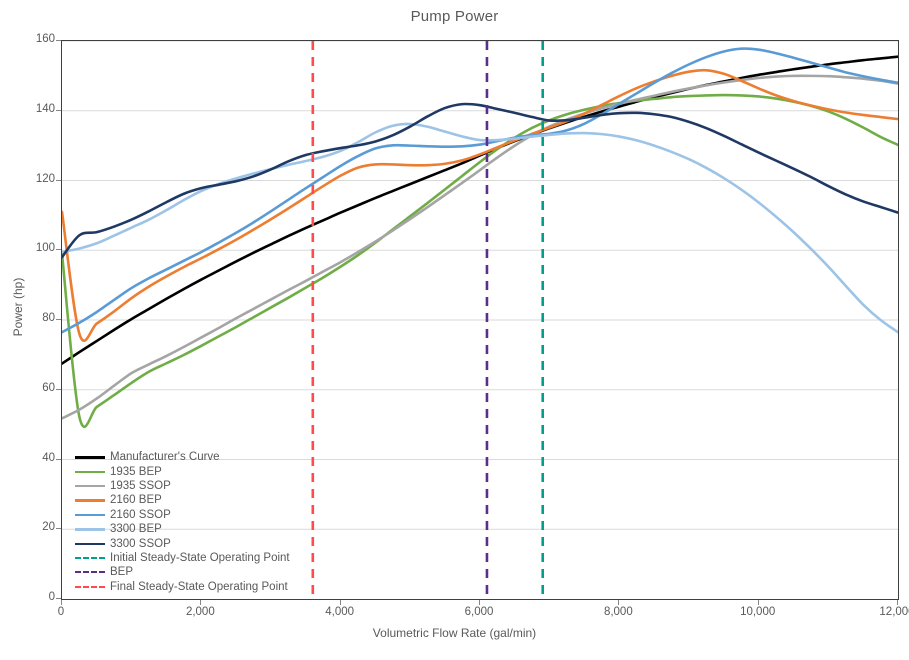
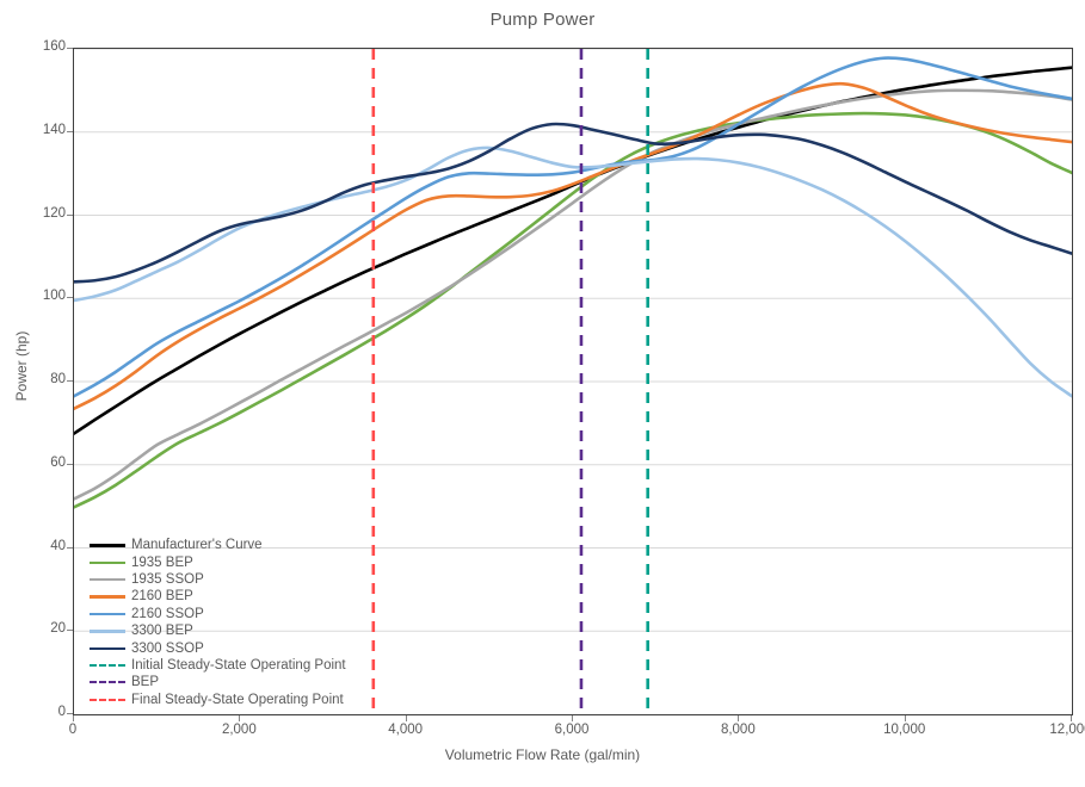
1935 BEP/0: 99 -> 50
2160 BEP/0: 111 -> 74
3300 SSOP/0: 98 -> 104
